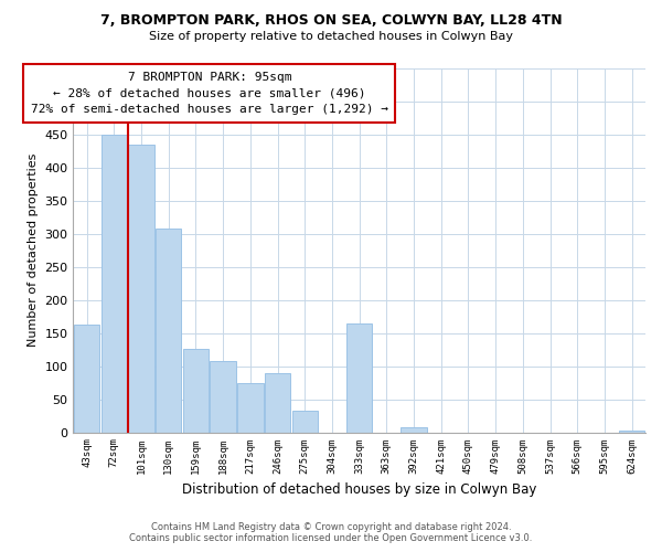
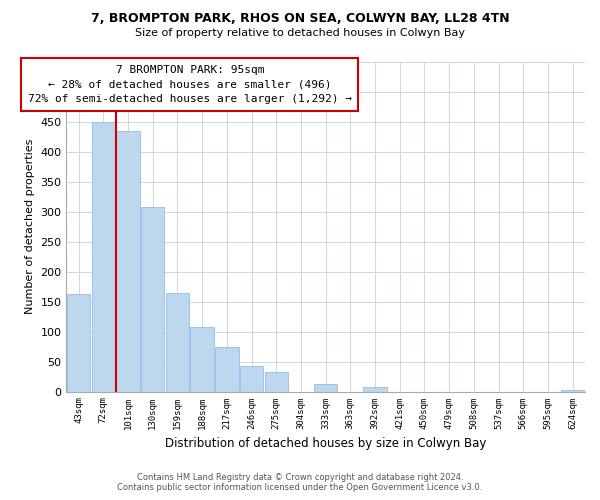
159sqm: 126 -> 165
246sqm: 90 -> 43
333sqm: 164 -> 12
